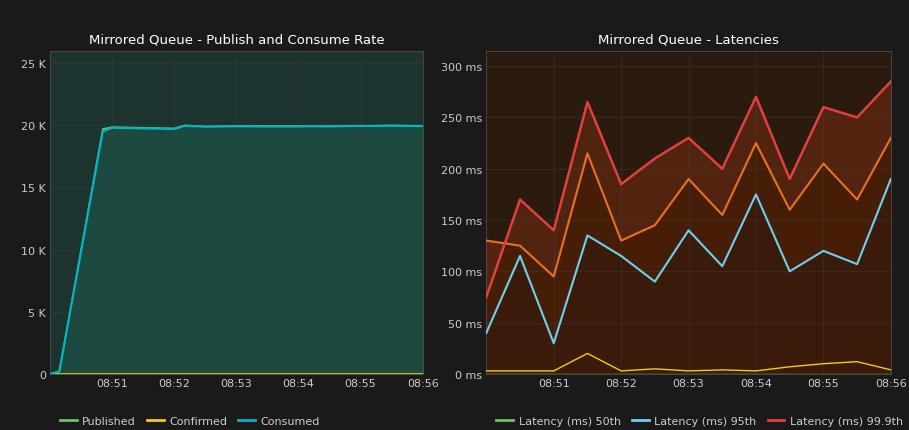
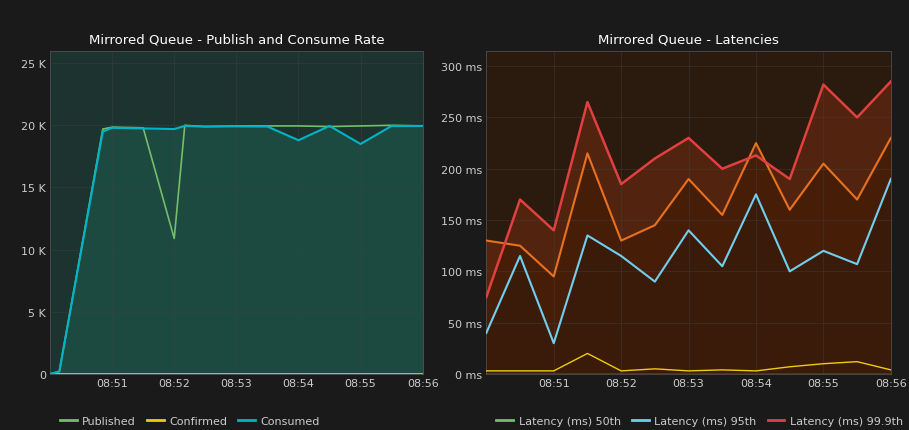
Mirrored Queue - Publish and Consume Rate/Published/08:52: 19.8 K -> 10.9 K
Mirrored Queue - Publish and Consume Rate/Consumed/08:54: 19.9 K -> 18.8 K
Mirrored Queue - Publish and Consume Rate/Consumed/08:55: 20.0 K -> 18.5 K
Mirrored Queue - Latencies/Latency (ms) 99.9th/08:54: 270 ms -> 213 ms
Mirrored Queue - Latencies/Latency (ms) 99.9th/08:55: 260 ms -> 282 ms
